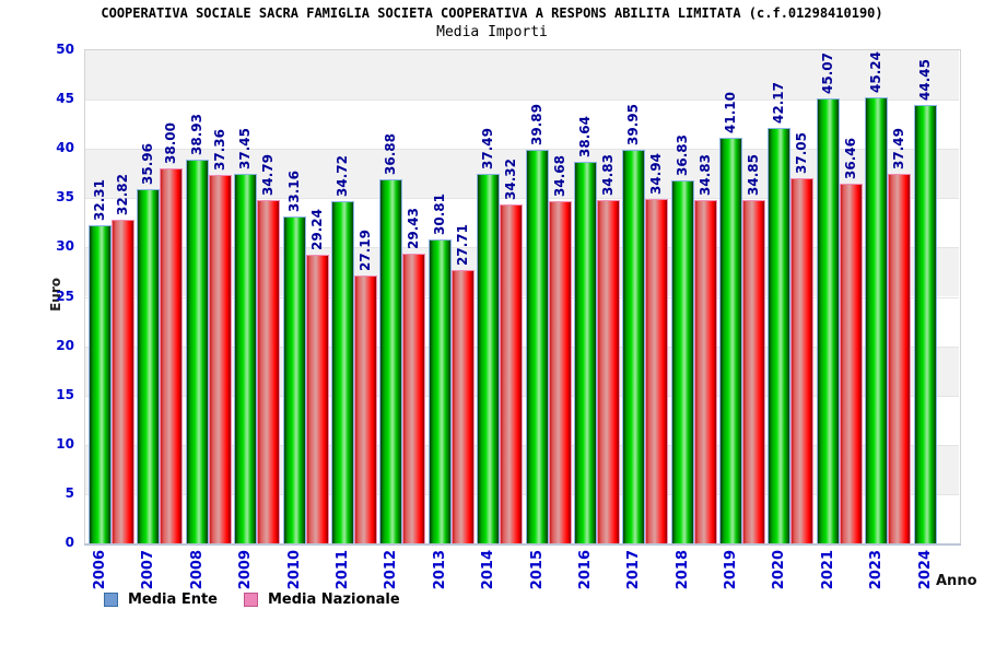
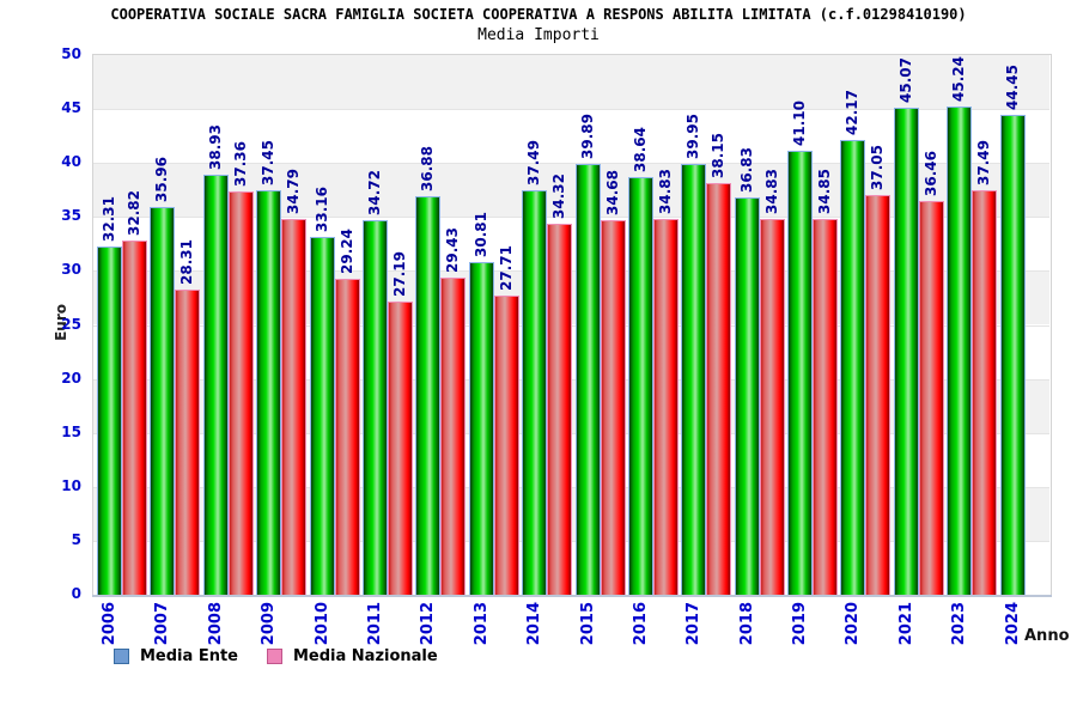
Media Nazionale/2007: 38.00 -> 28.31
Media Nazionale/2017: 34.94 -> 38.15
